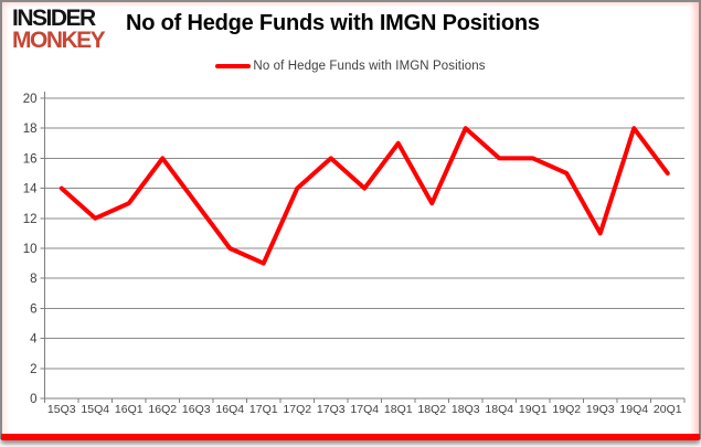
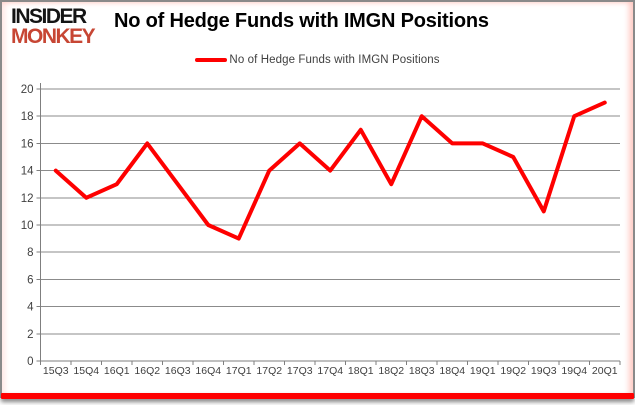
20Q1: 15 -> 19
